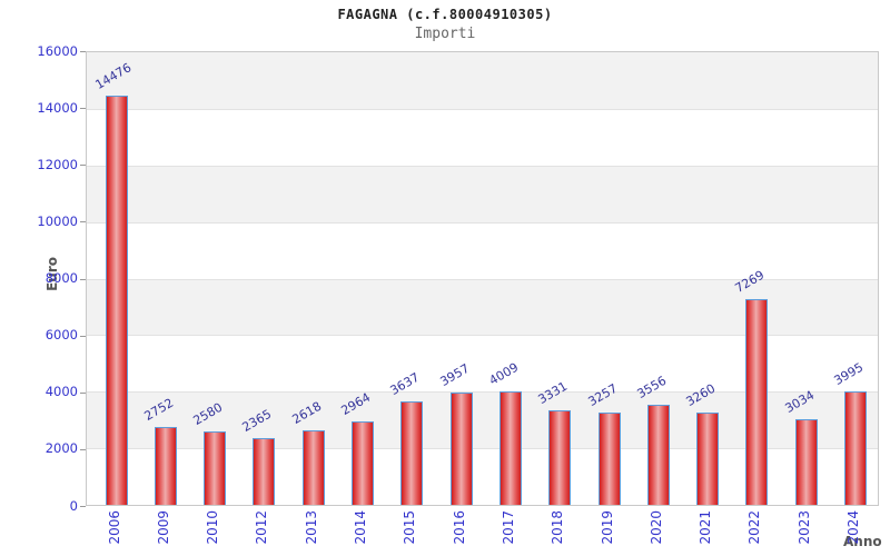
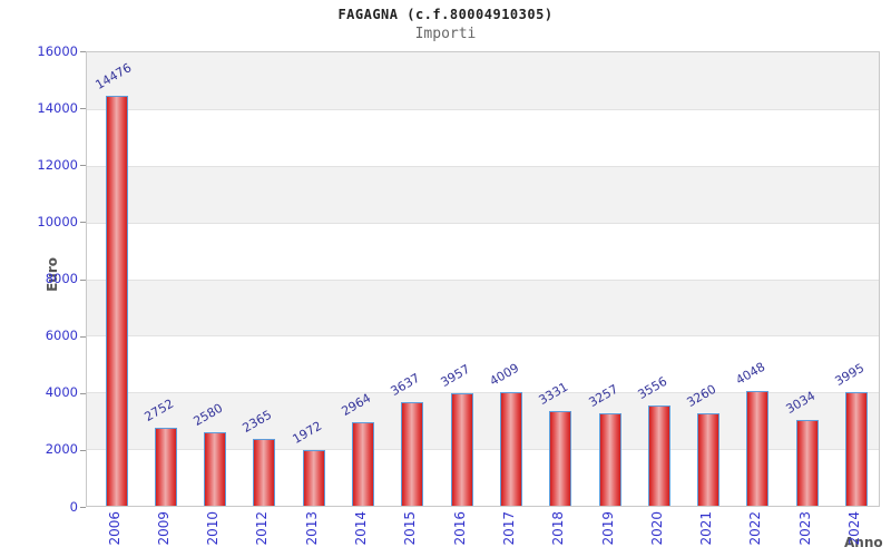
2013: 2618 -> 1972
2022: 7269 -> 4048
